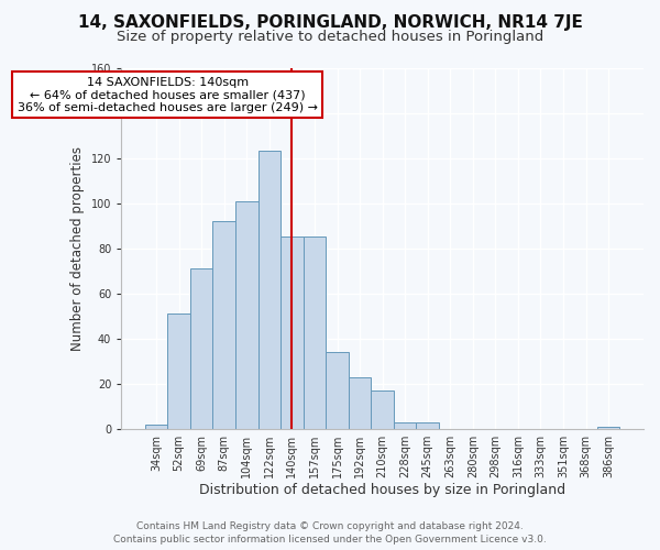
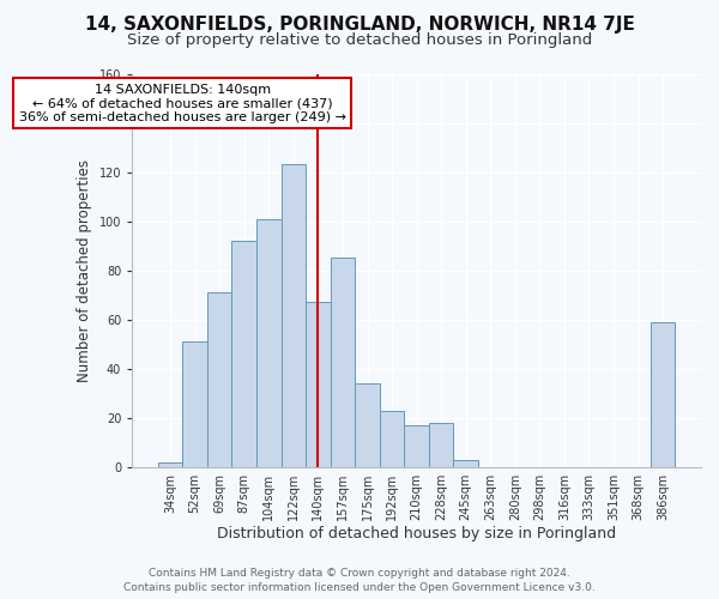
140sqm: 85 -> 67
228sqm: 3 -> 18
386sqm: 1 -> 59
